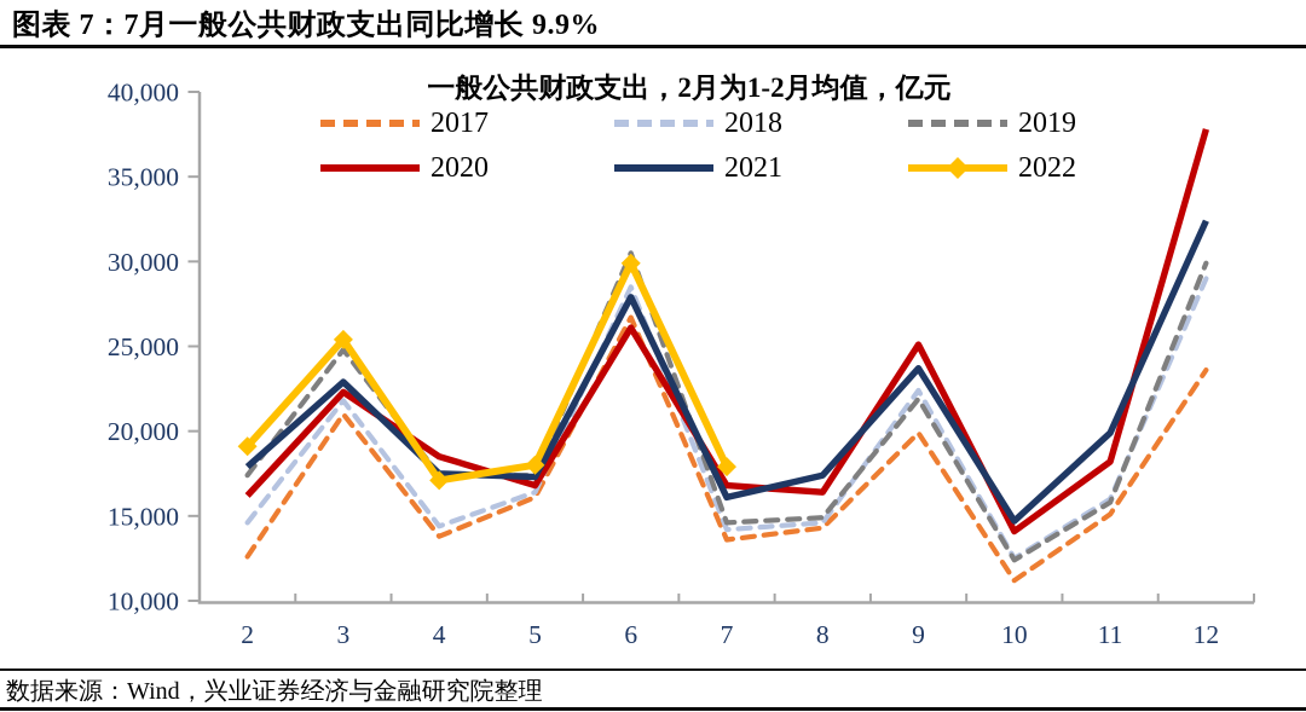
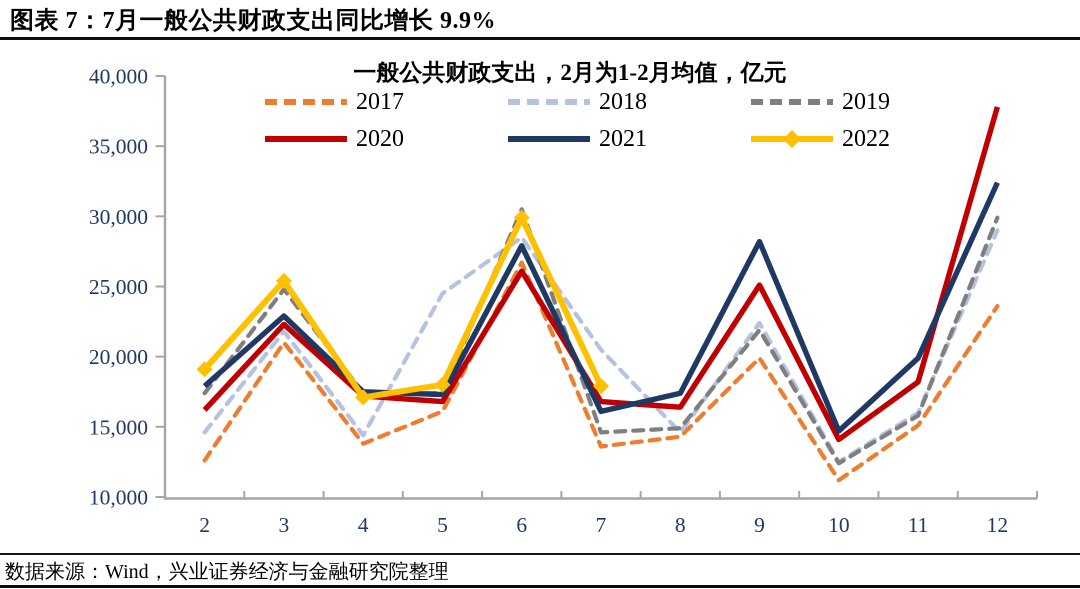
2020/4: 18500 -> 17200
2018/5: 16400 -> 24500
2018/7: 14200 -> 20500
2021/9: 23700 -> 28200
